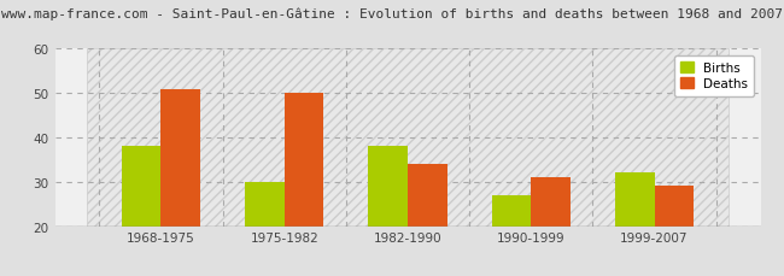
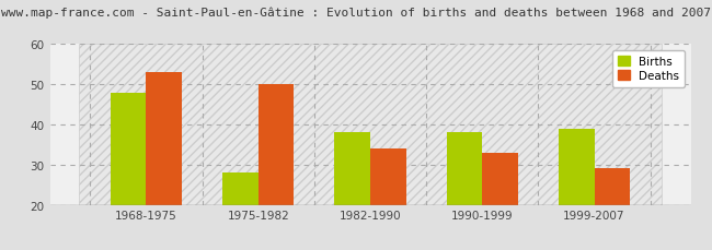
Births/1968-1975: 38 -> 48
Deaths/1968-1975: 51 -> 53
Births/1975-1982: 30 -> 28
Births/1990-1999: 27 -> 38
Deaths/1990-1999: 31 -> 33
Births/1999-2007: 32 -> 39
